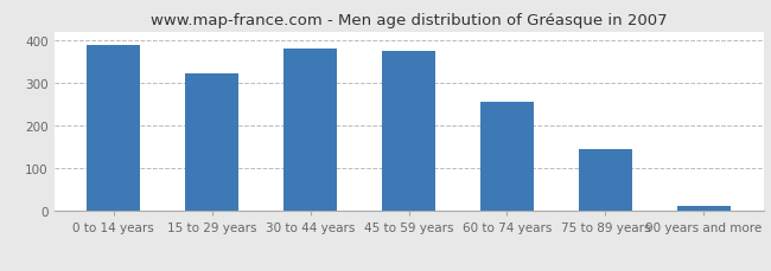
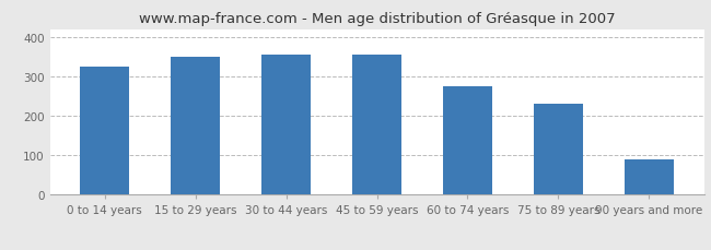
0 to 14 years: 388 -> 325
15 to 29 years: 321 -> 350
30 to 44 years: 381 -> 355
45 to 59 years: 375 -> 355
60 to 74 years: 255 -> 275
75 to 89 years: 144 -> 230
90 years and more: 12 -> 90
